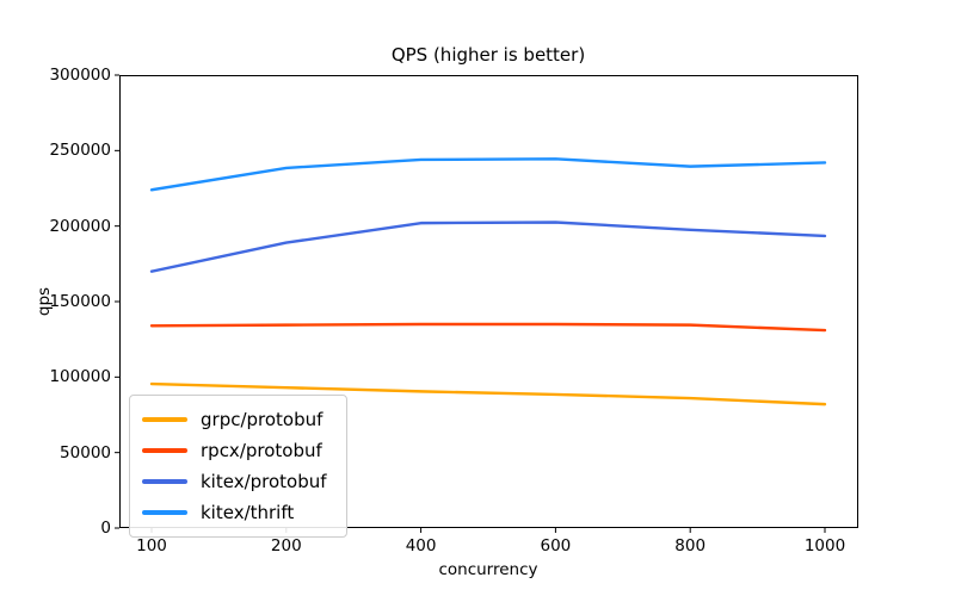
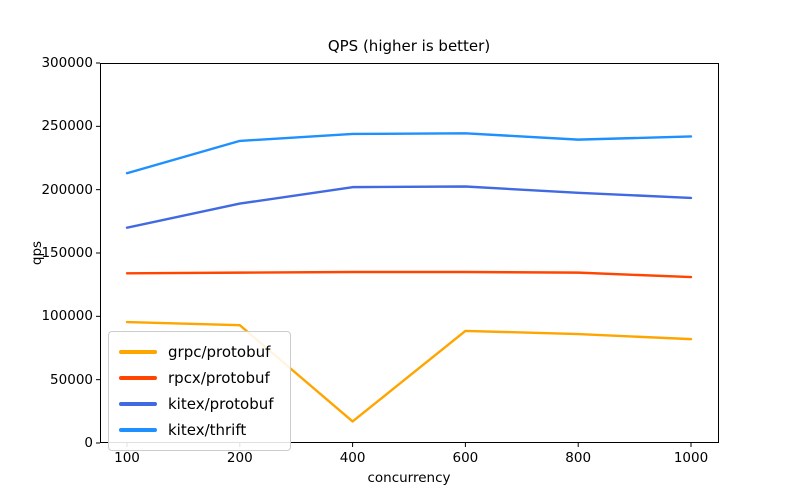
kitex/thrift/100: 224000 -> 213000
grpc/protobuf/400: 90000 -> 17000
